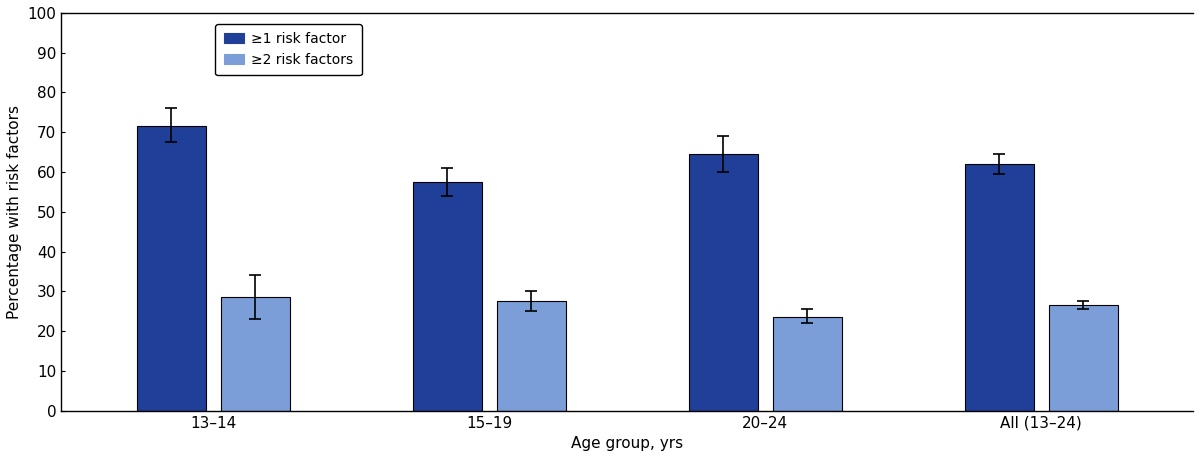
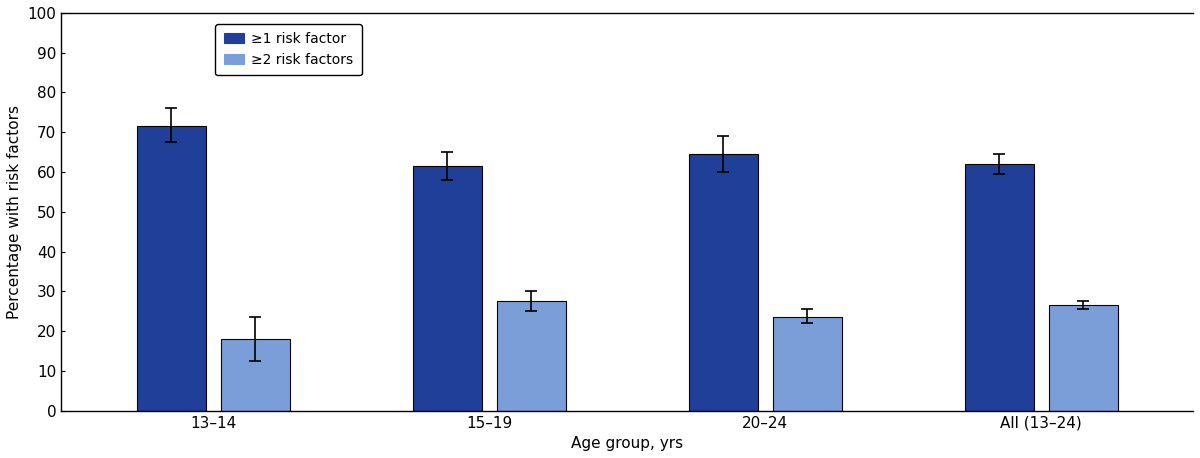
≥2 risk factors/13–14: 28.5 -> 18.0
≥1 risk factor/15–19: 57.5 -> 61.5
